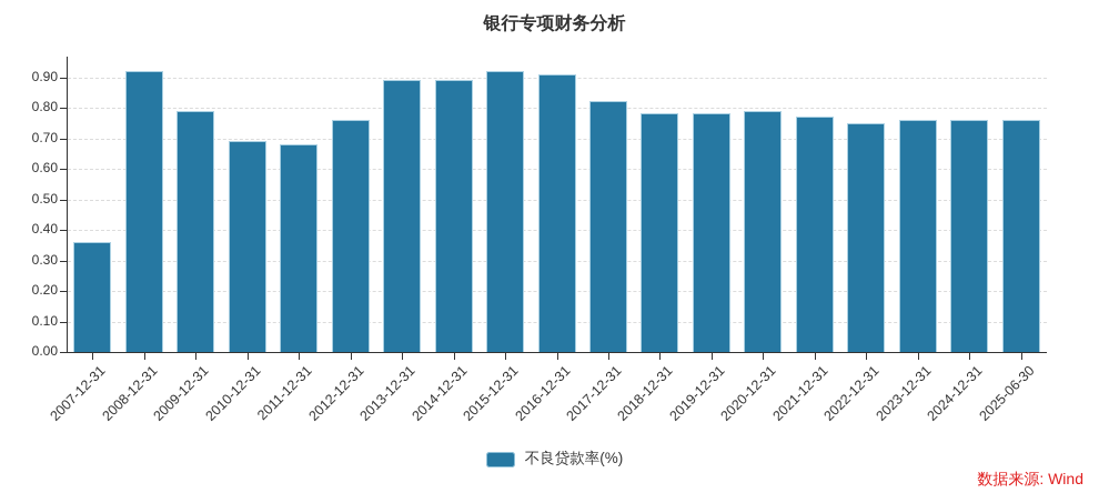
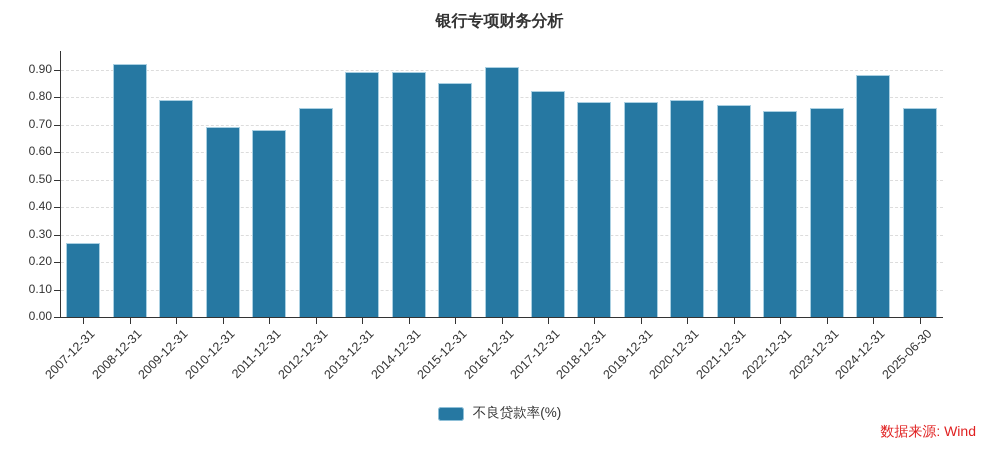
2007-12-31: 0.36 -> 0.27
2015-12-31: 0.92 -> 0.85
2024-12-31: 0.76 -> 0.88
